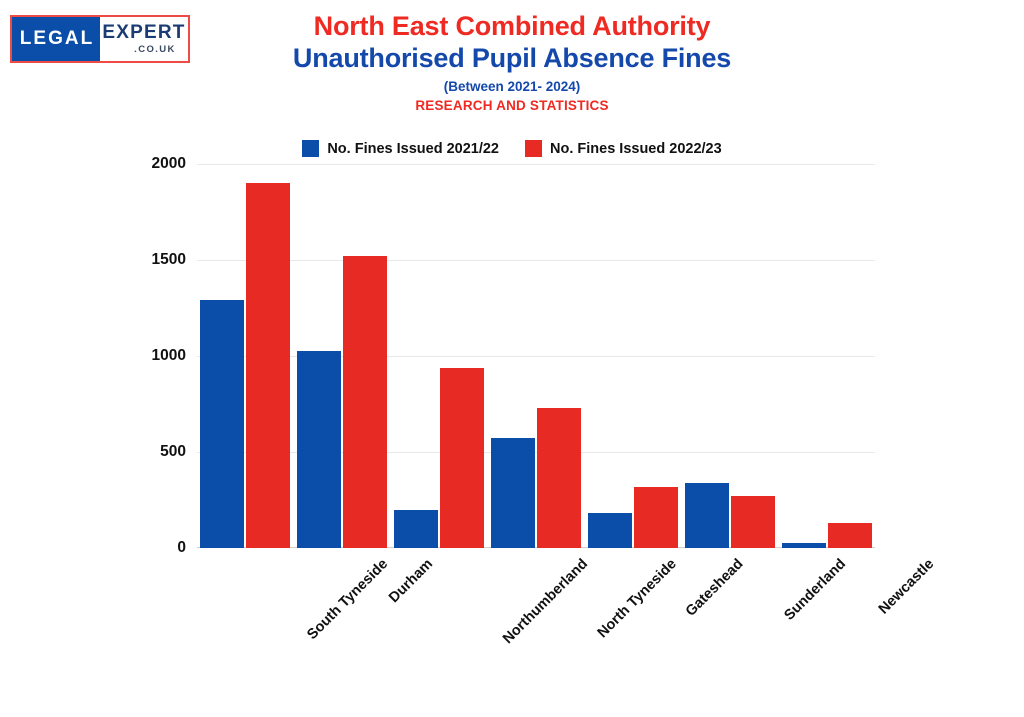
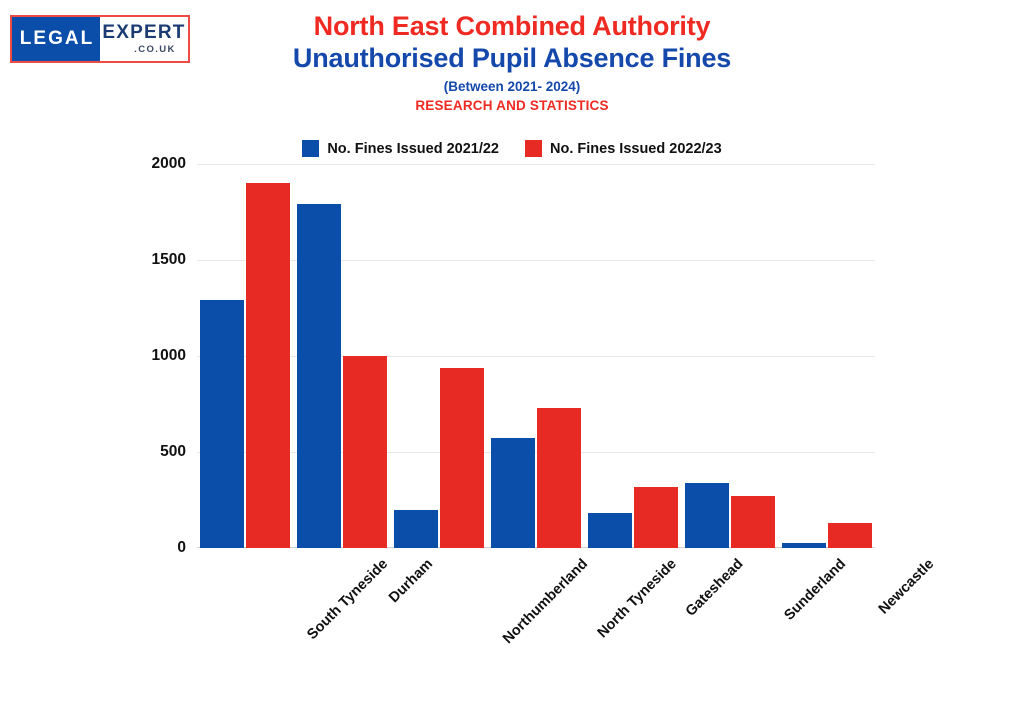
No. Fines Issued 2021/22/Durham: 1020 -> 1790
No. Fines Issued 2022/23/Durham: 1520 -> 1000
